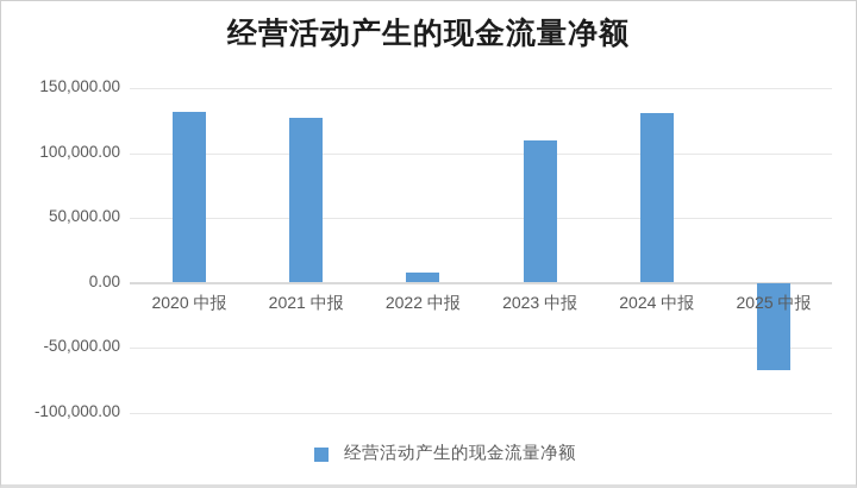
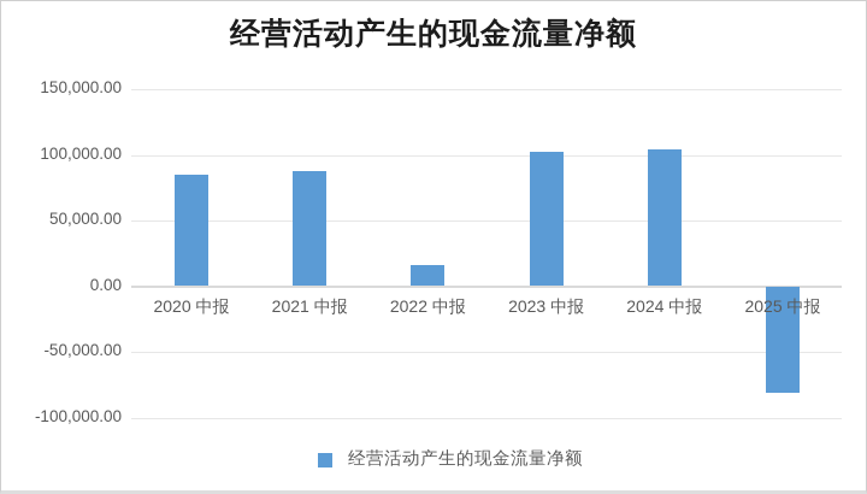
2020 中报: 132000 -> 85000
2021 中报: 127000 -> 88000
2022 中报: 8000 -> 16000
2023 中报: 110000 -> 102000
2024 中报: 131000 -> 104000
2025 中报: -67000 -> -81000
